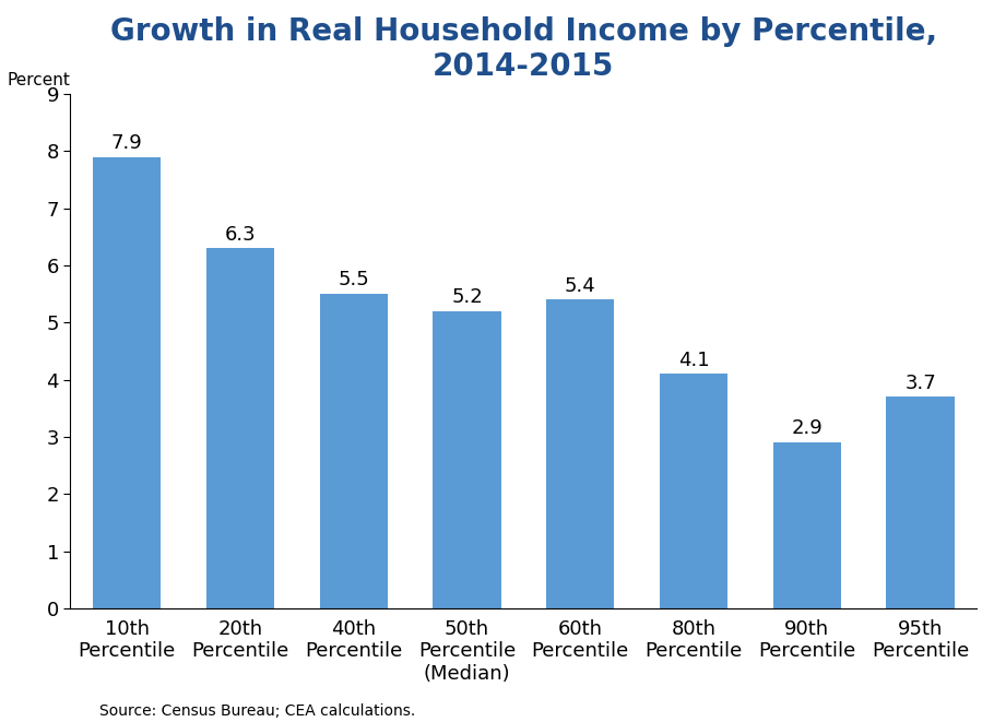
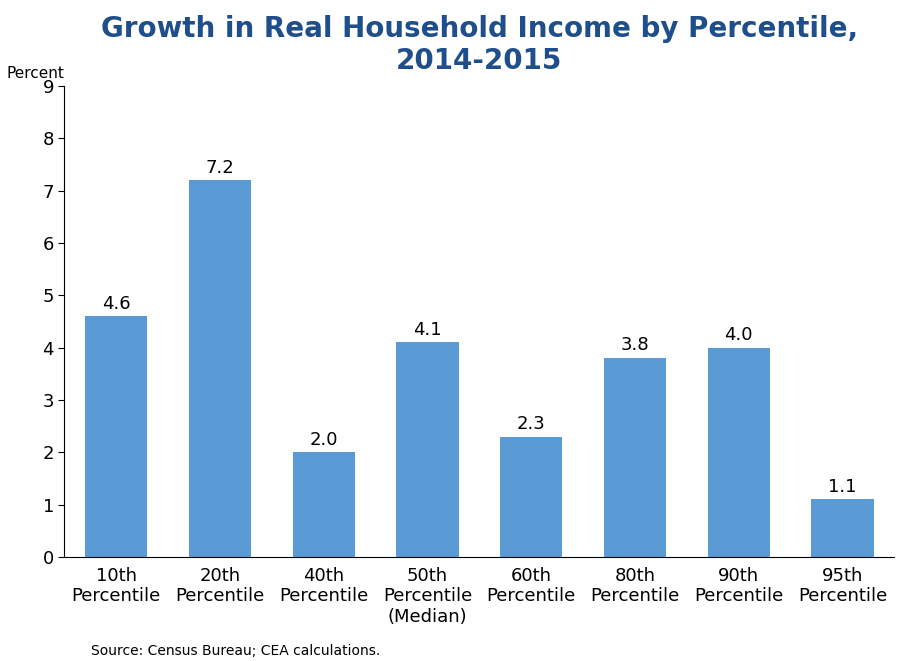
10th Percentile: 7.9 -> 4.6
20th Percentile: 6.3 -> 7.2
40th Percentile: 5.5 -> 2.0
50th Percentile (Median): 5.2 -> 4.1
60th Percentile: 5.4 -> 2.3
80th Percentile: 4.1 -> 3.8
90th Percentile: 2.9 -> 4.0
95th Percentile: 3.7 -> 1.1
